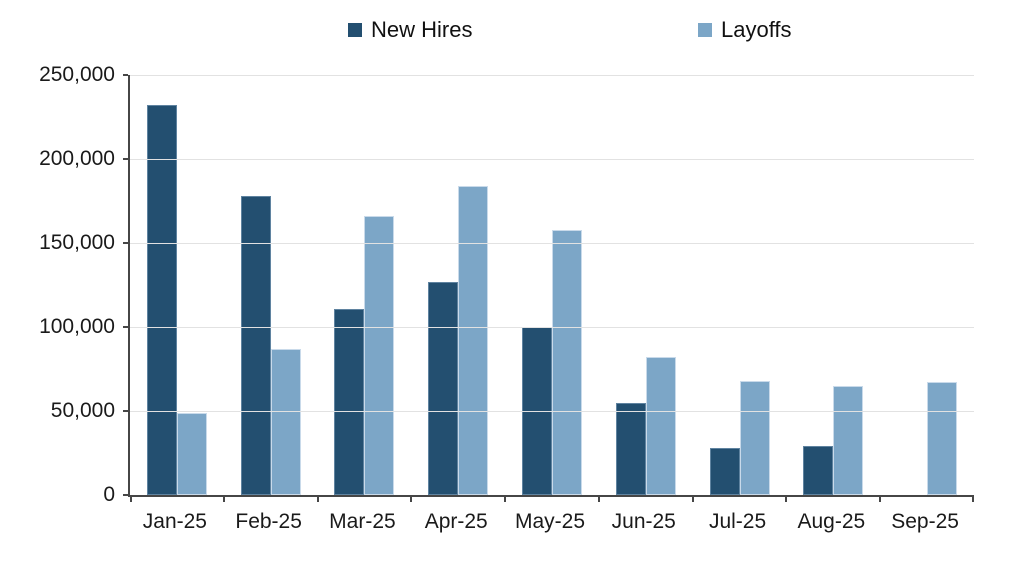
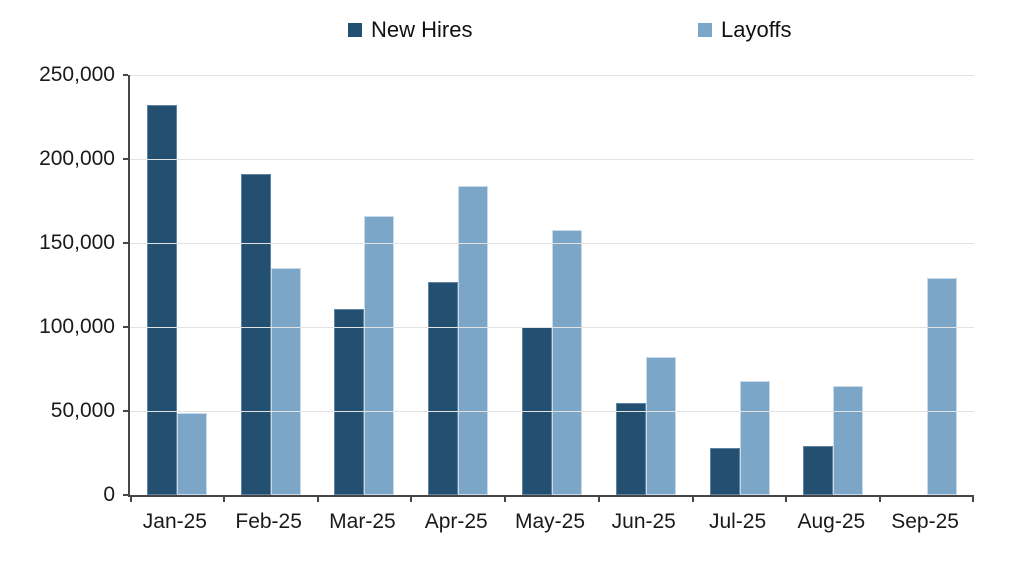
New Hires/Feb-25: 178000 -> 191000
Layoffs/Feb-25: 87000 -> 135000
Layoffs/Sep-25: 67000 -> 129000
